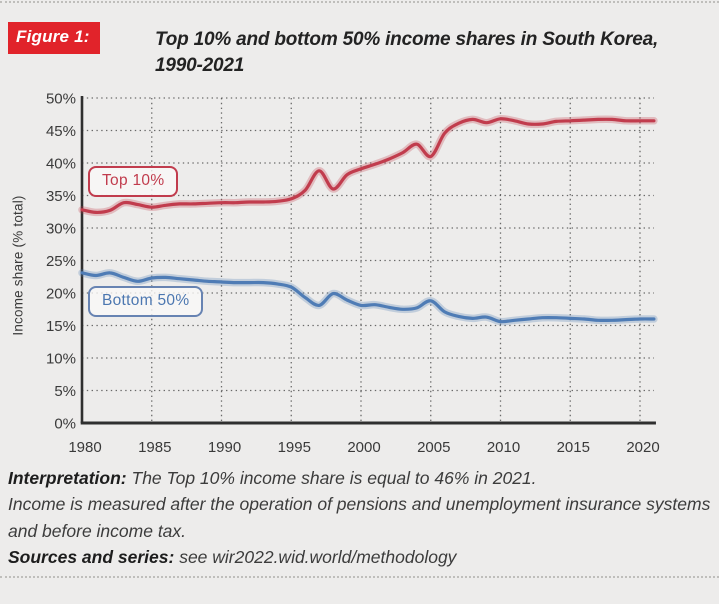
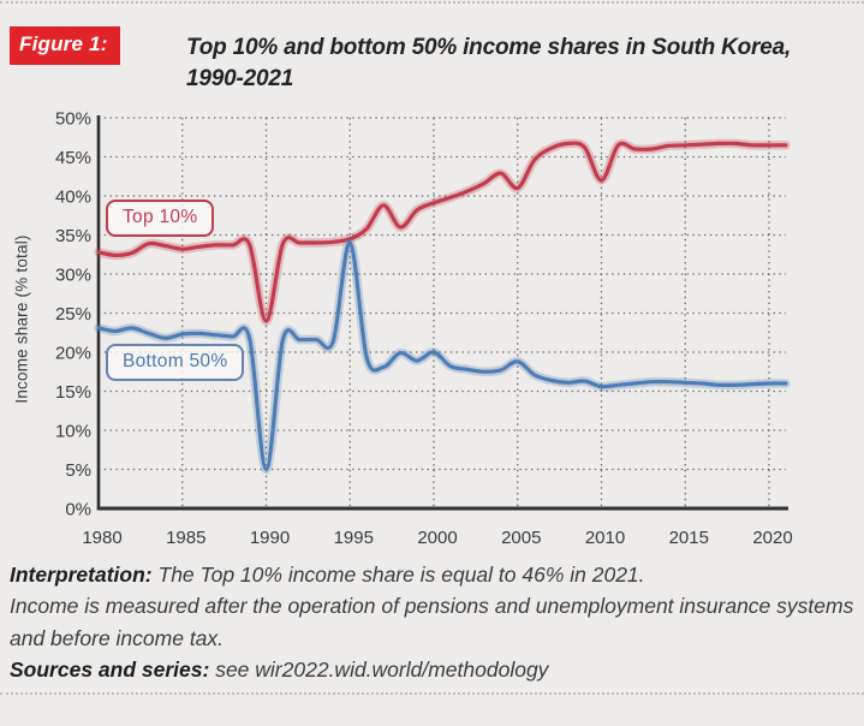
Top 10%/1990: 34% -> 24%
Bottom 50%/1990: 22% -> 5%
Bottom 50%/1995: 21% -> 34%
Bottom 50%/2000: 18% -> 20%
Top 10%/2010: 47% -> 42%
